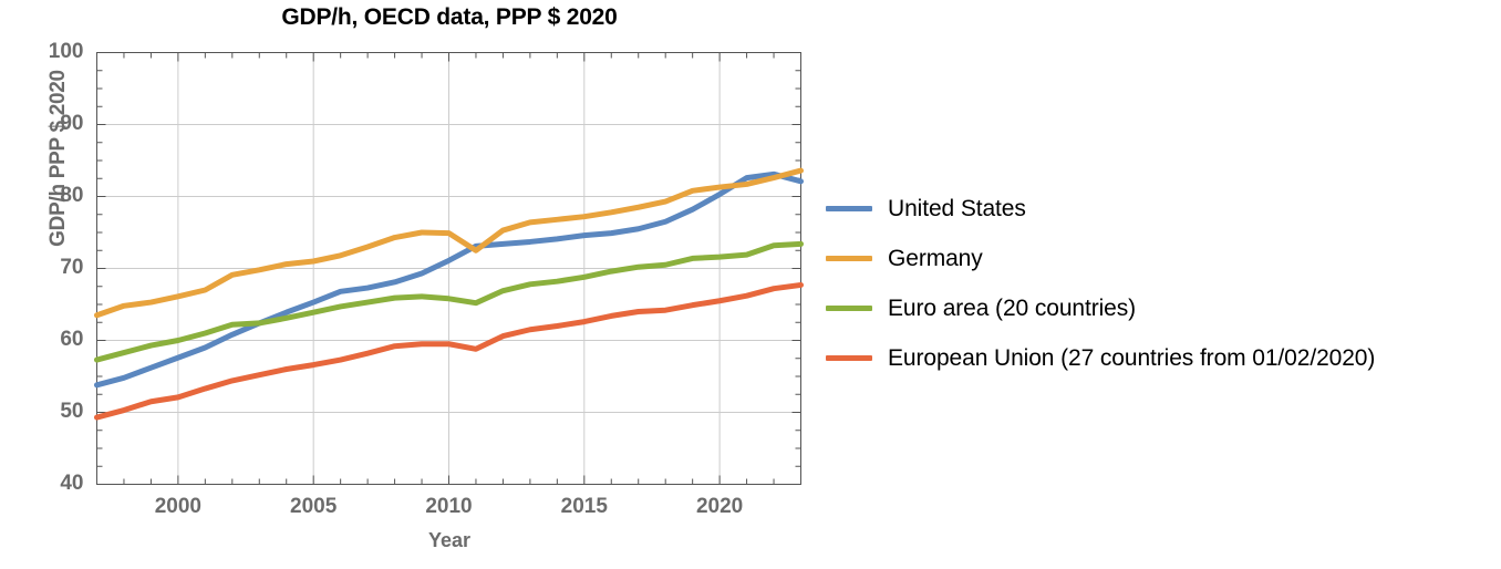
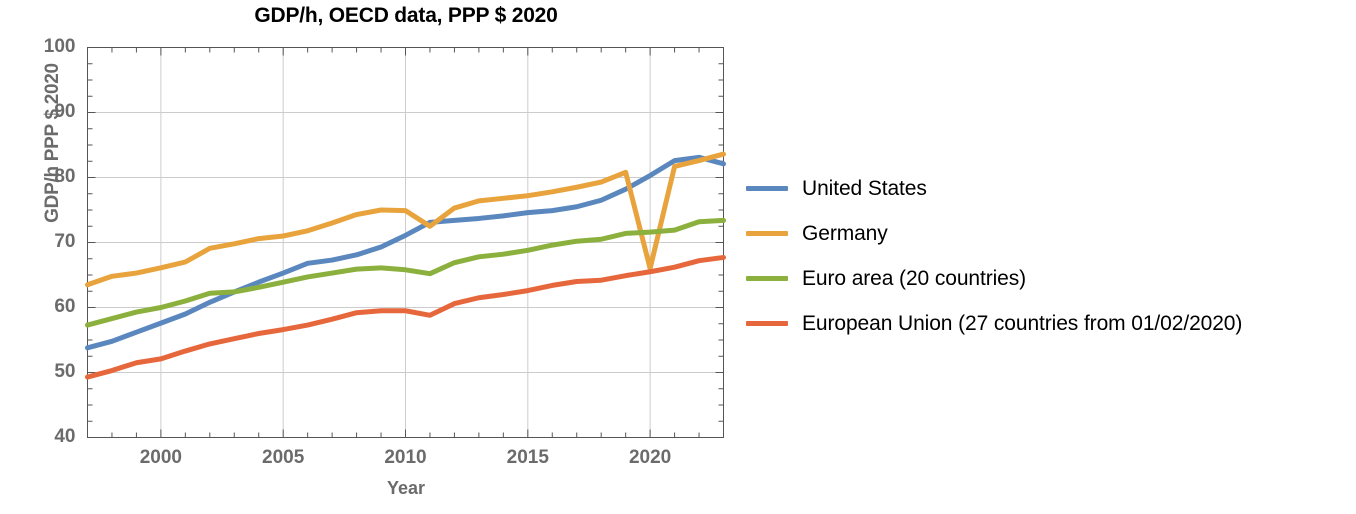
Germany/2020: 81 -> 66
